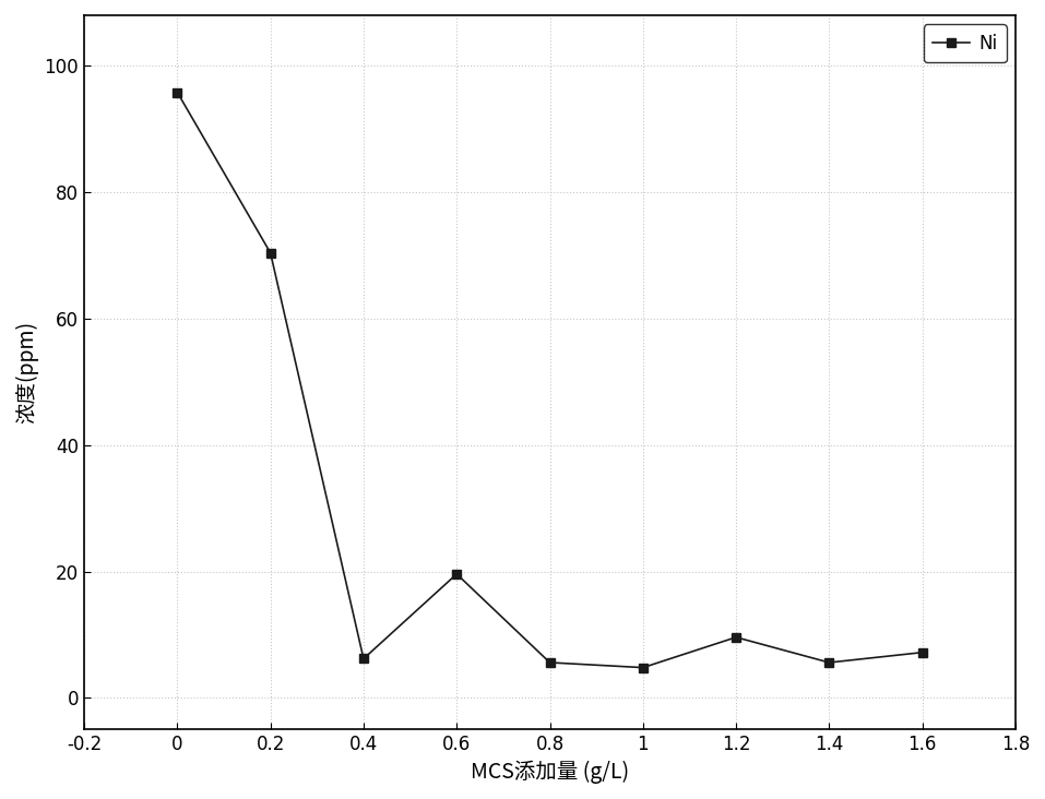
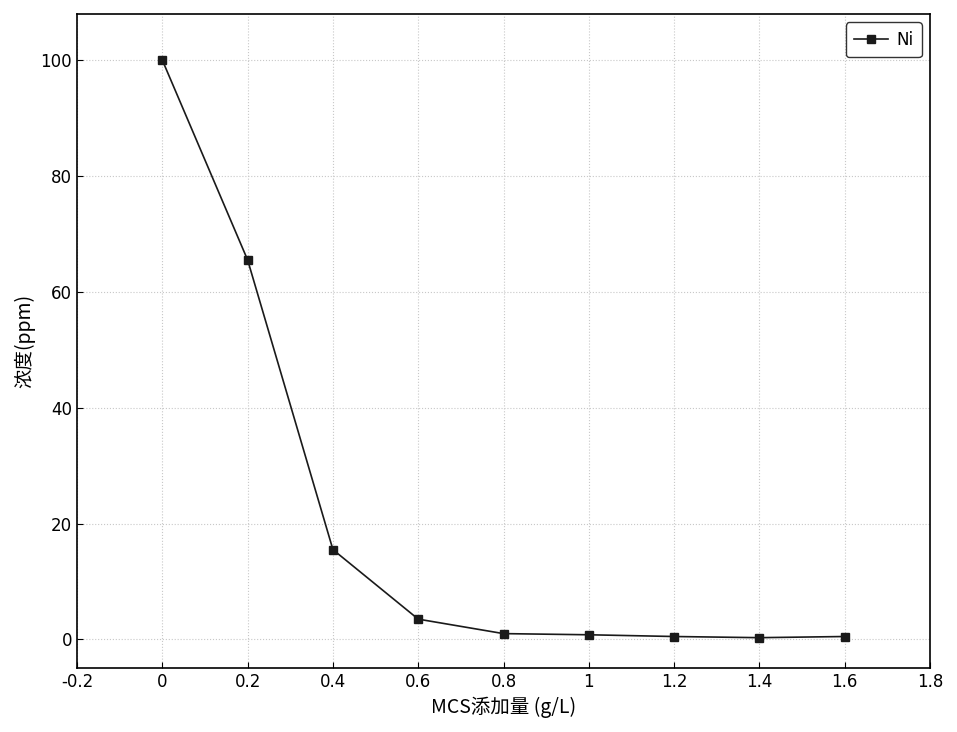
0: 95.8 -> 100.0
0.2: 70.4 -> 65.5
0.4: 6.2 -> 15.5
0.6: 19.6 -> 3.5
0.8: 5.6 -> 1.0
1: 4.8 -> 0.8
1.2: 9.6 -> 0.5
1.4: 5.6 -> 0.3
1.6: 7.2 -> 0.5
